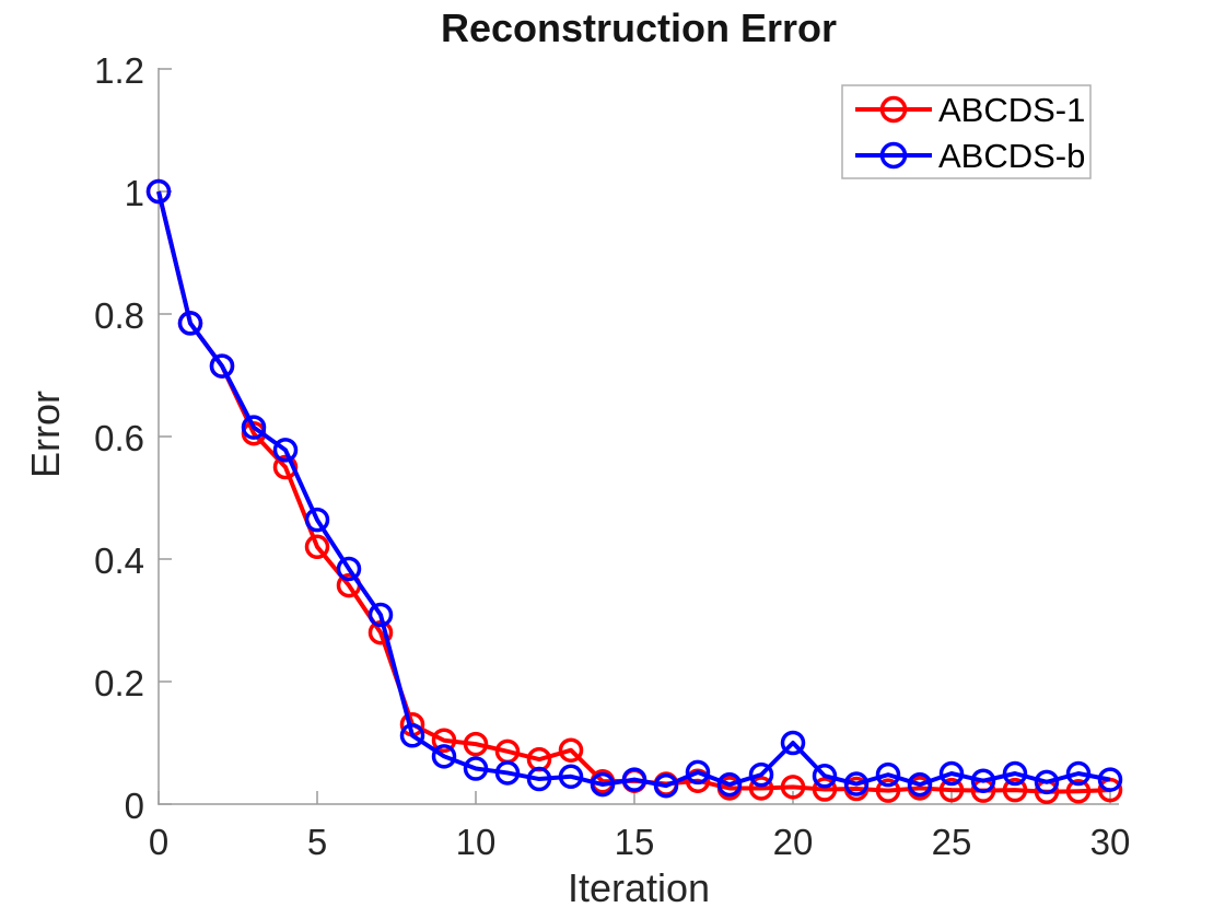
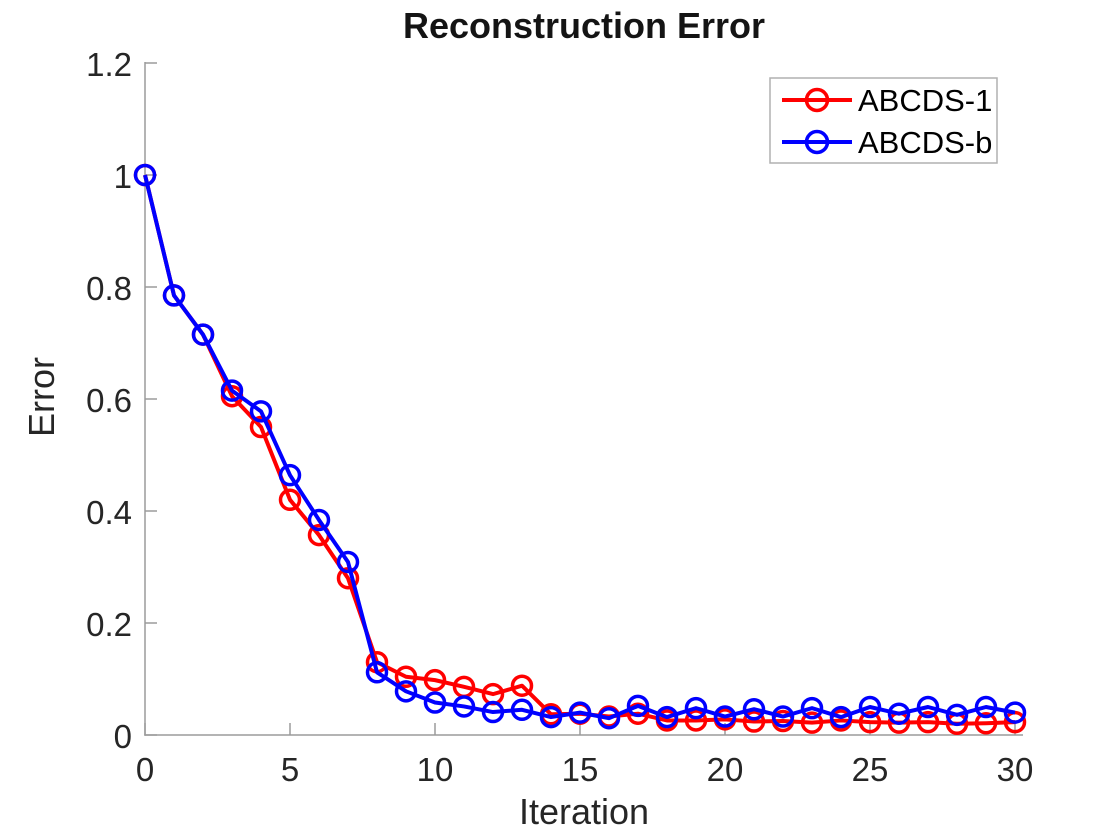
ABCDS-b/20: 0.10 -> 0.03
